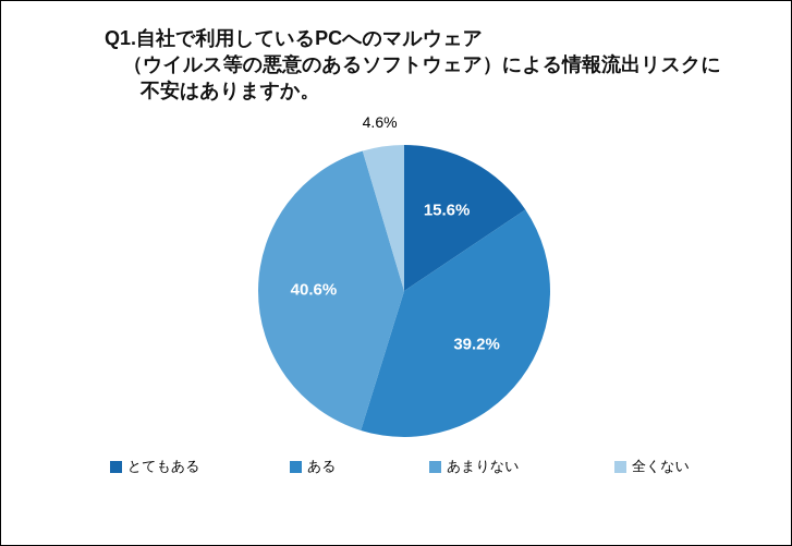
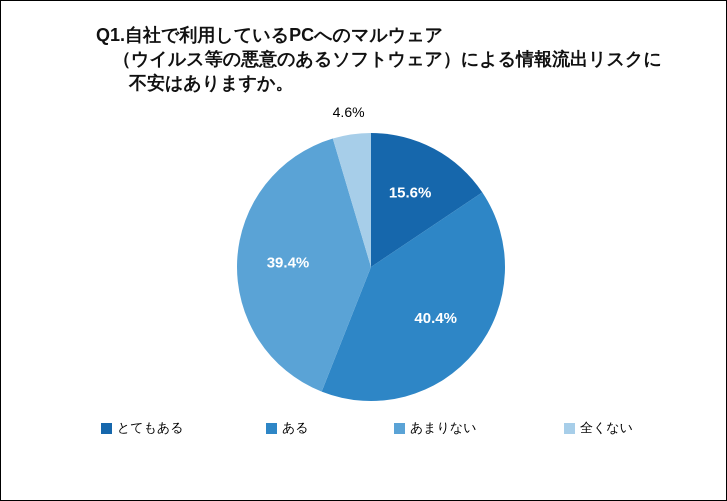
ある: 39.2% -> 40.4%
あまりない: 40.6% -> 39.4%
